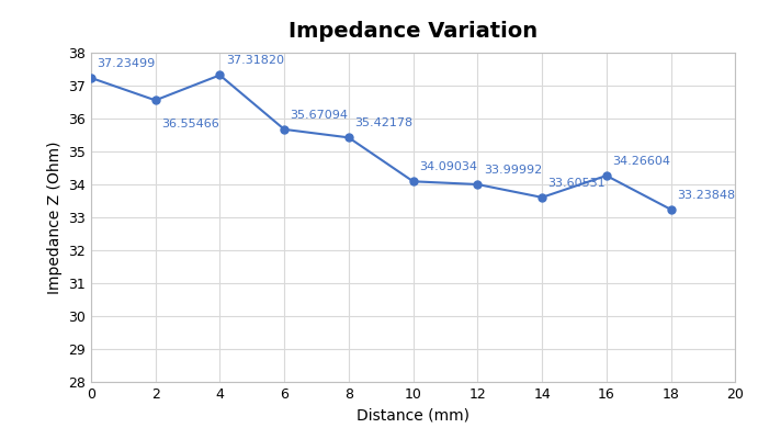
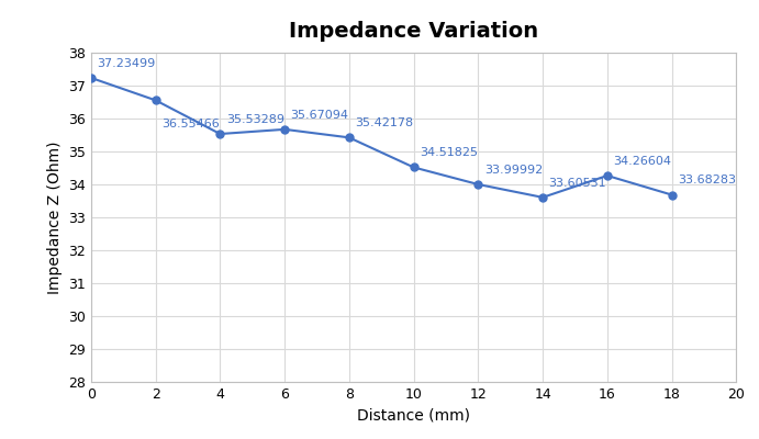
4: 37.31820 -> 35.53289
10: 34.09034 -> 34.51825
18: 33.23848 -> 33.68283
